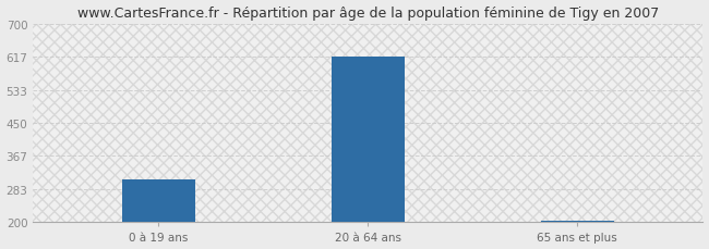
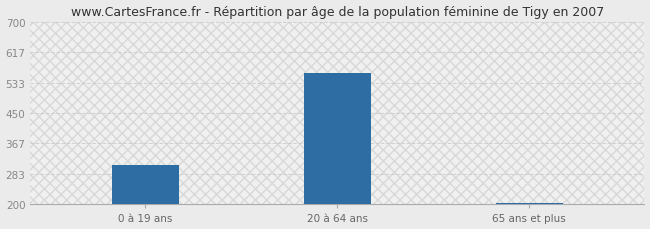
20 à 64 ans: 617 -> 560
